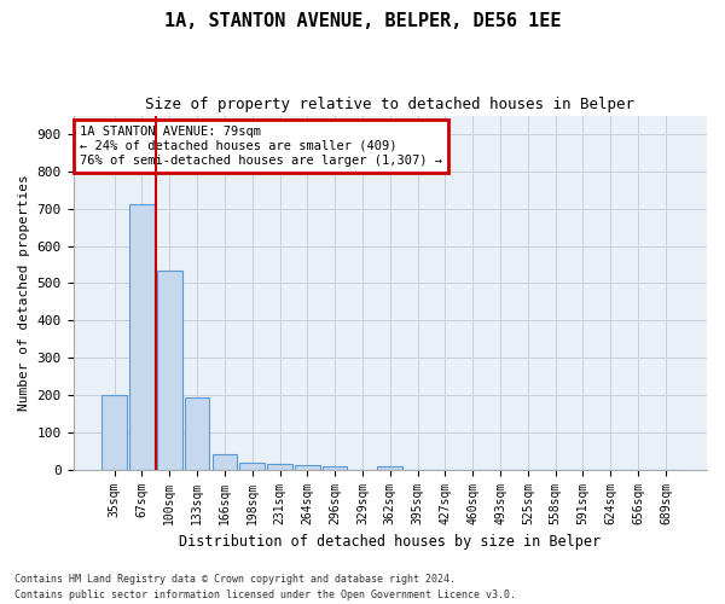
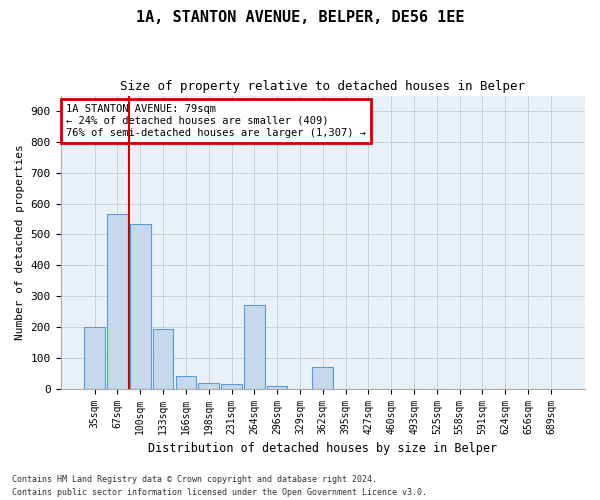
67sqm: 713 -> 565
264sqm: 13 -> 270
362sqm: 9 -> 70
